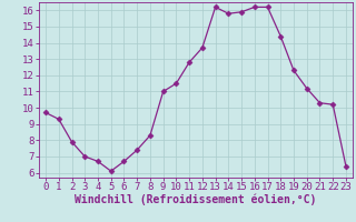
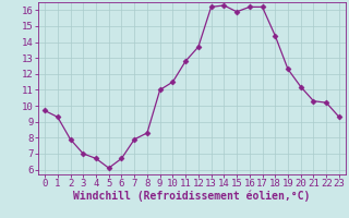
7: 7.4 -> 7.9
14: 15.8 -> 16.3
23: 6.4 -> 9.3
